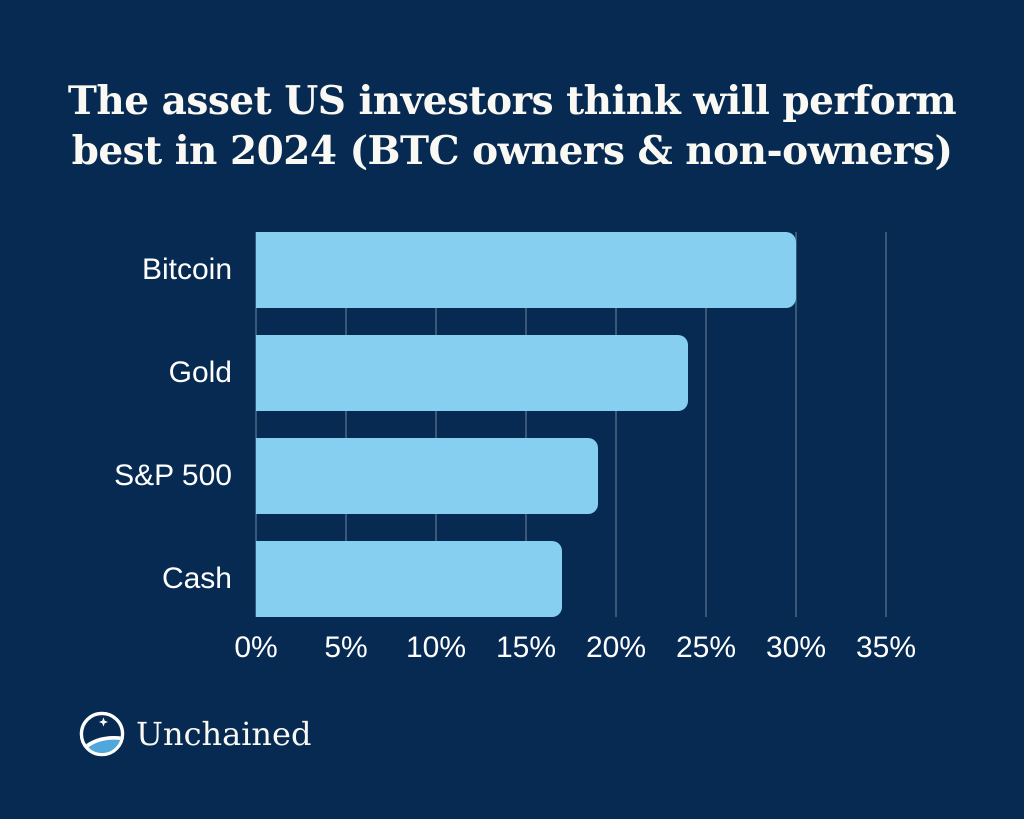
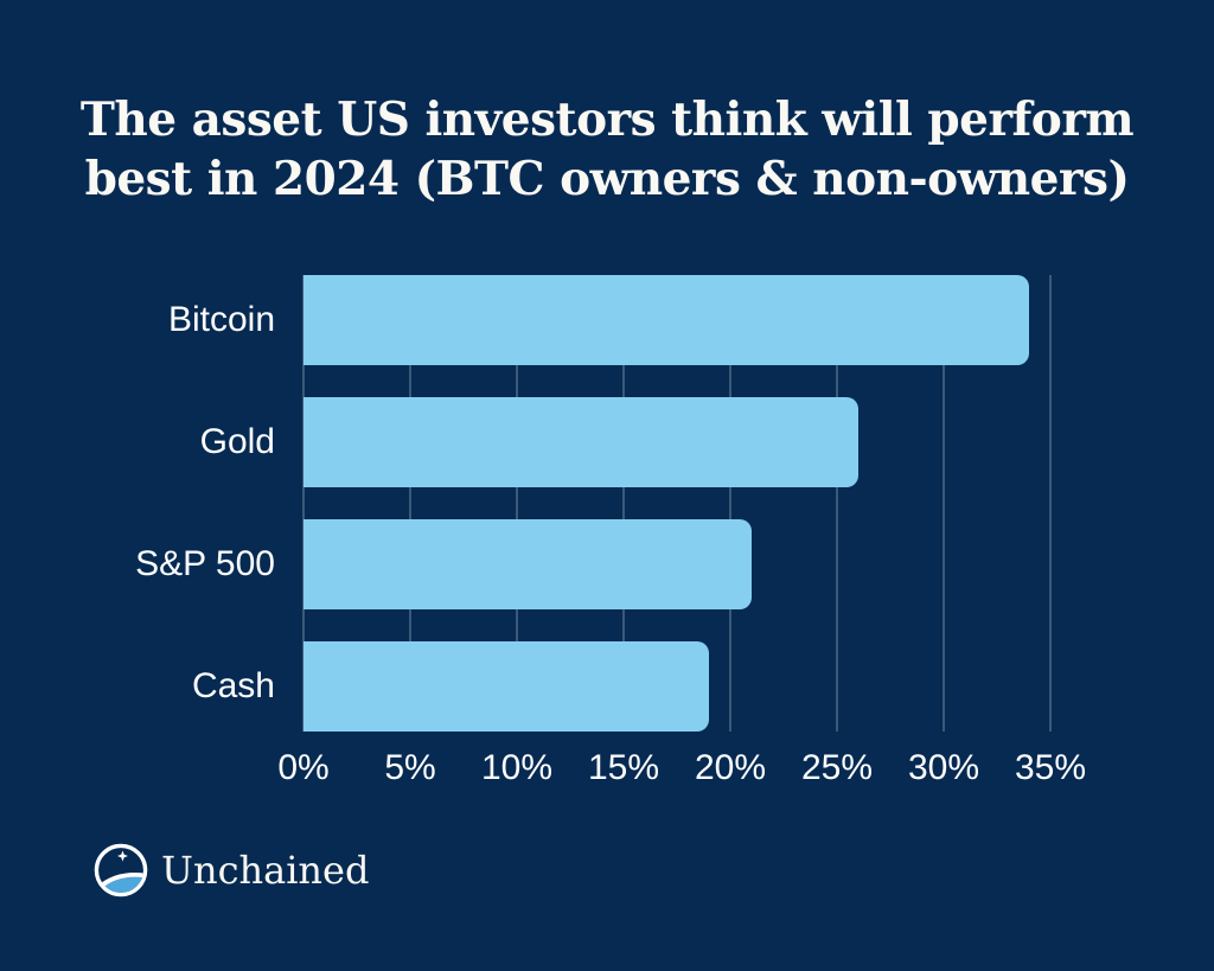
Bitcoin: 30% -> 34%
Gold: 24% -> 26%
S&P 500: 19% -> 21%
Cash: 17% -> 19%
